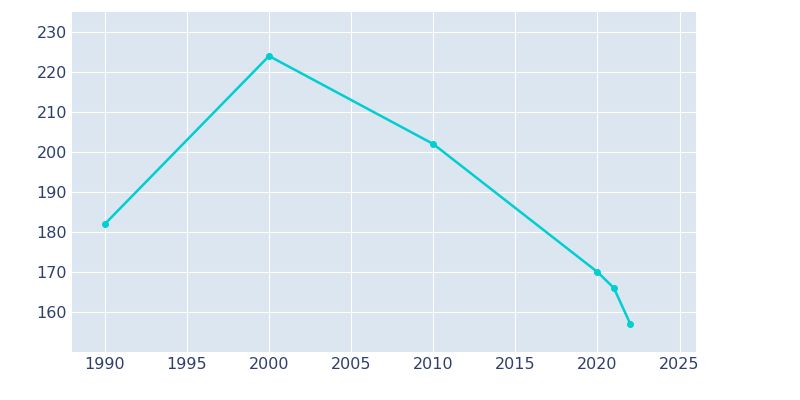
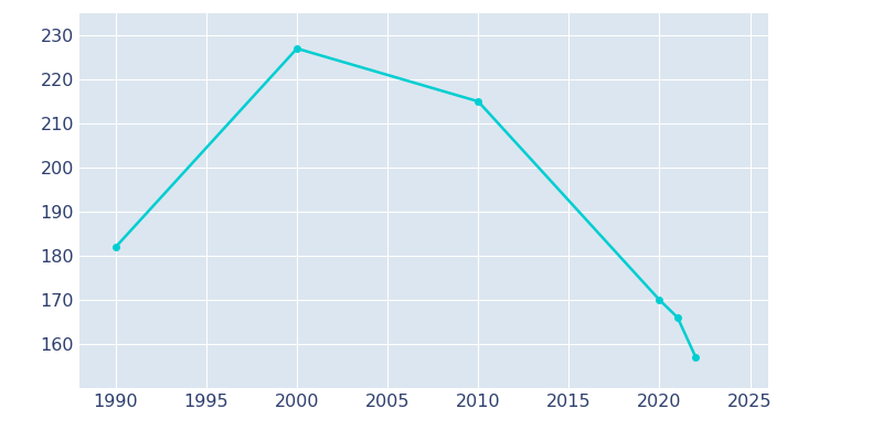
2000: 224 -> 227
2010: 202 -> 215
